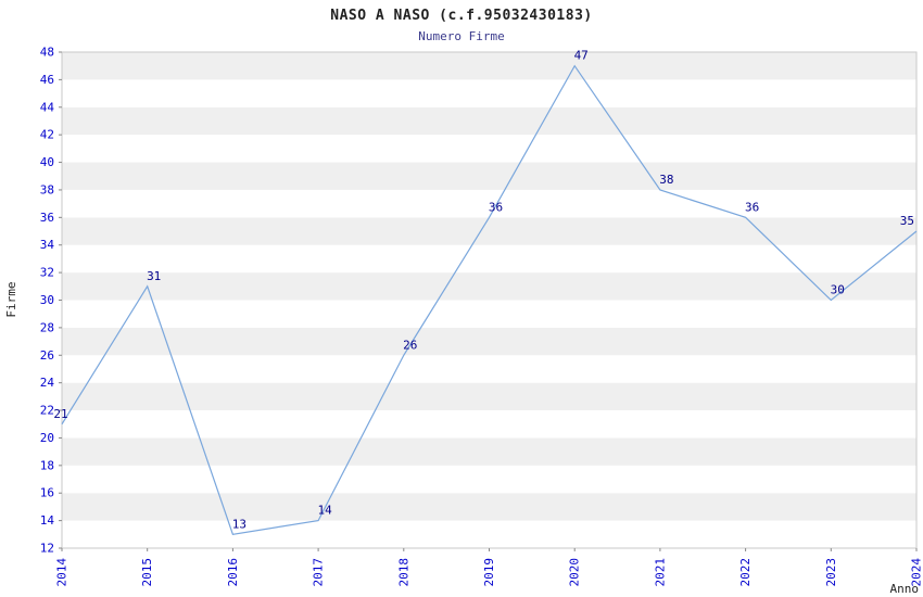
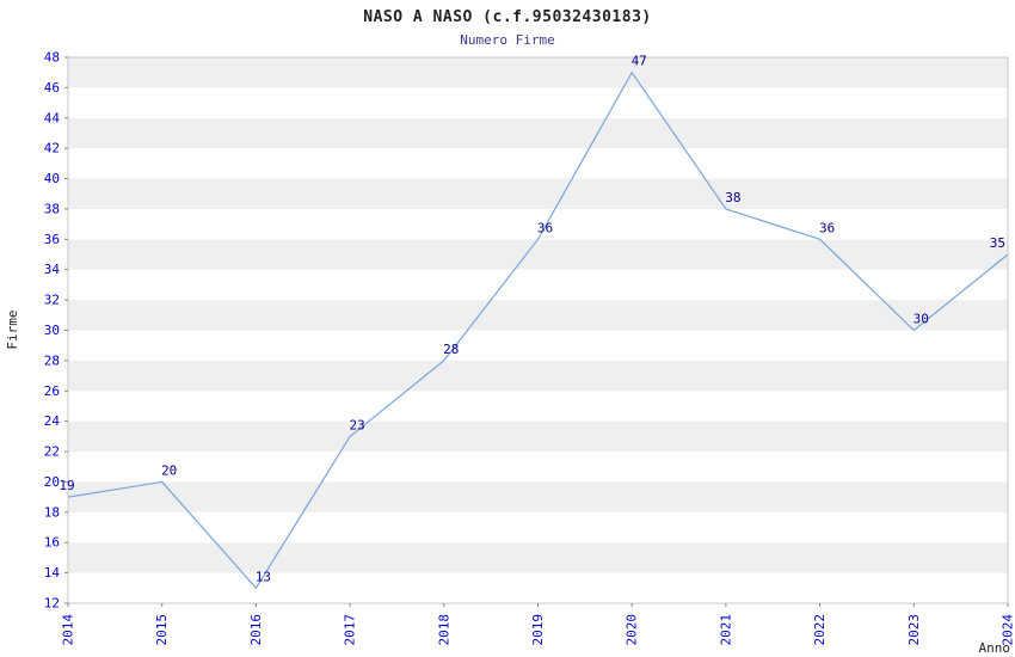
2014: 21 -> 19
2015: 31 -> 20
2017: 14 -> 23
2018: 26 -> 28
